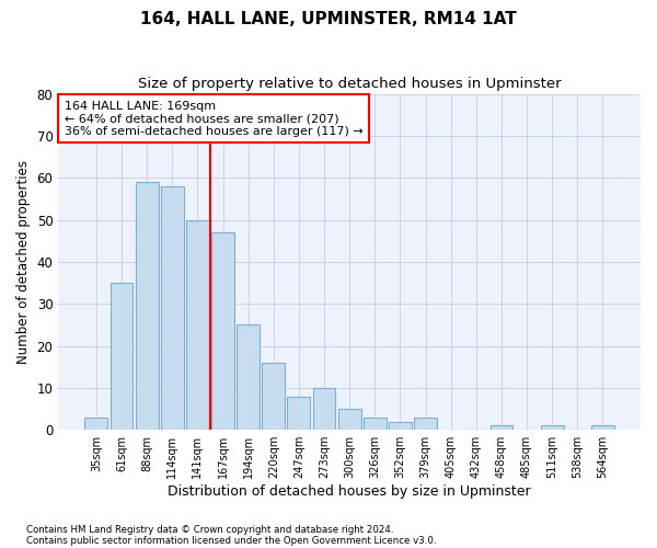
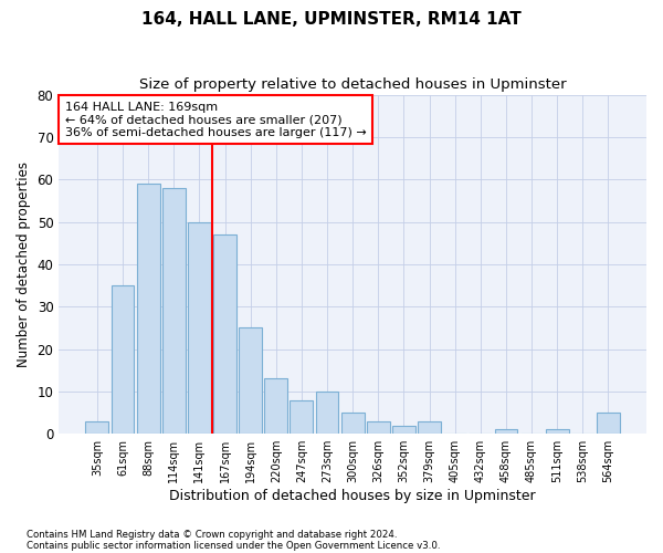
220sqm: 16 -> 13
564sqm: 1 -> 5
